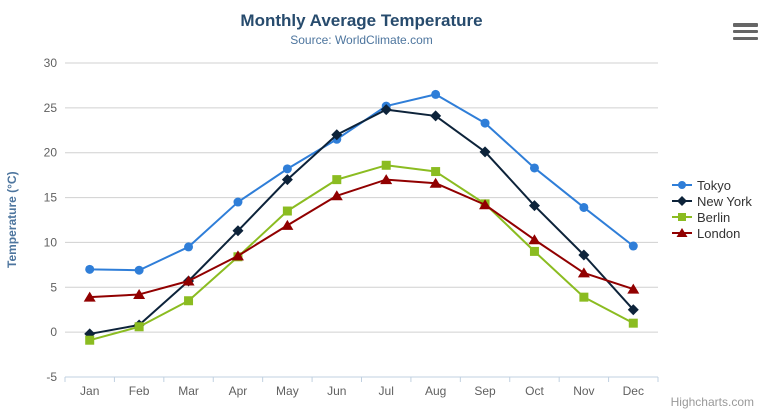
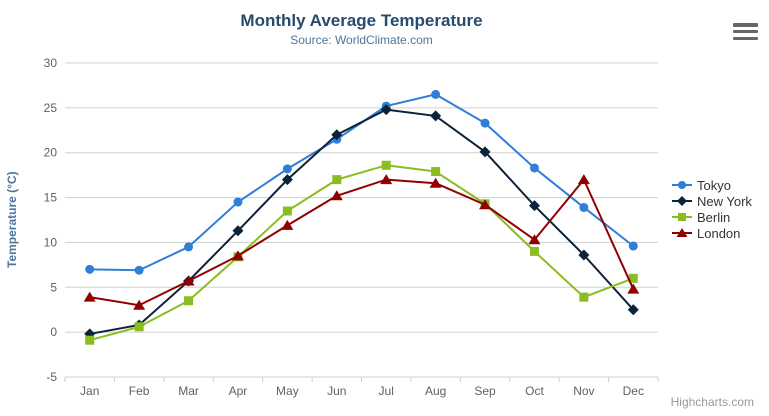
London/Feb: 4 -> 3
London/Nov: 7 -> 17
Berlin/Dec: 1 -> 6
